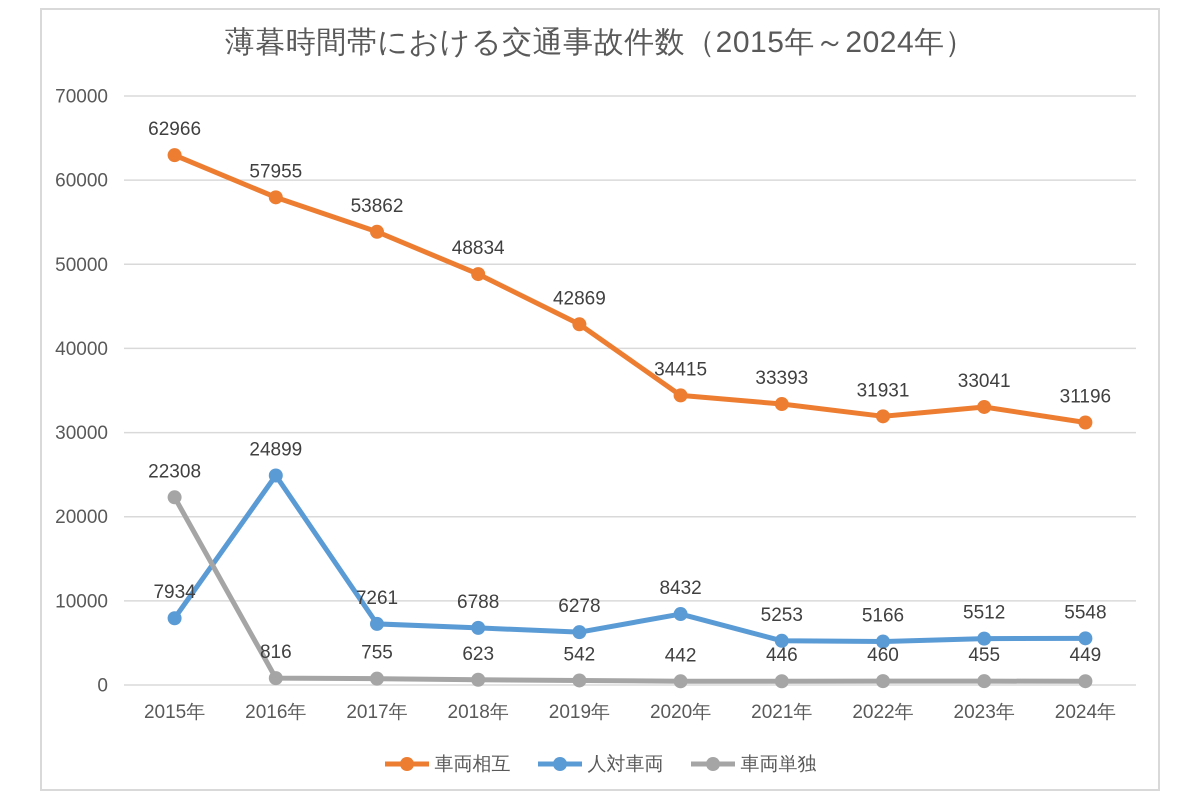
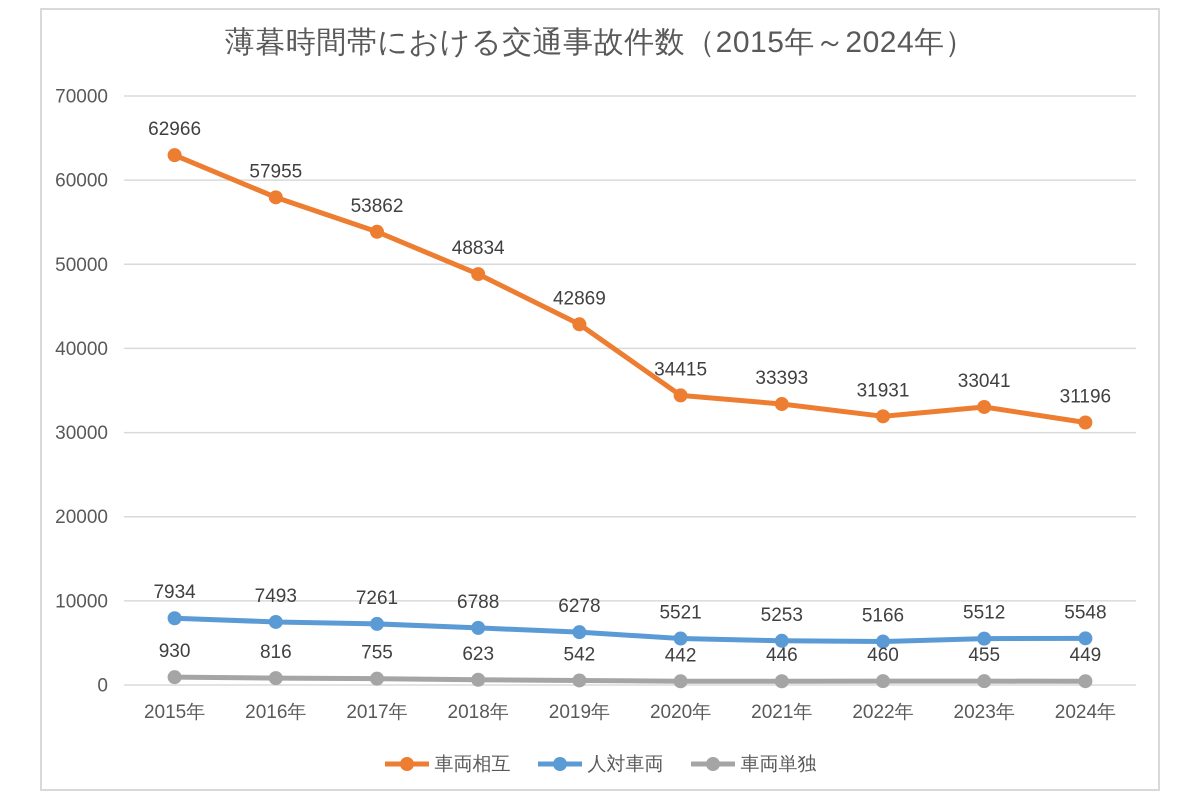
車両単独/2015年: 22308 -> 930
人対車両/2016年: 24899 -> 7493
人対車両/2020年: 8432 -> 5521
